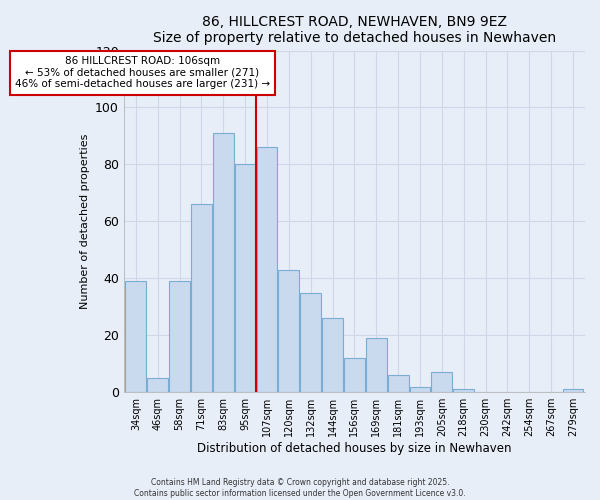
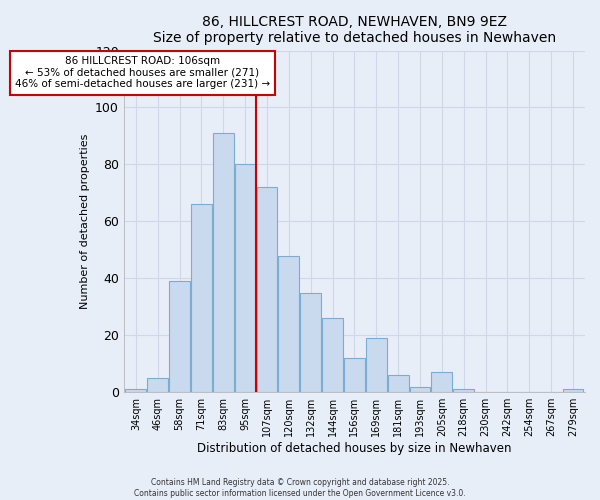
34sqm: 39 -> 1
107sqm: 86 -> 72
120sqm: 43 -> 48
